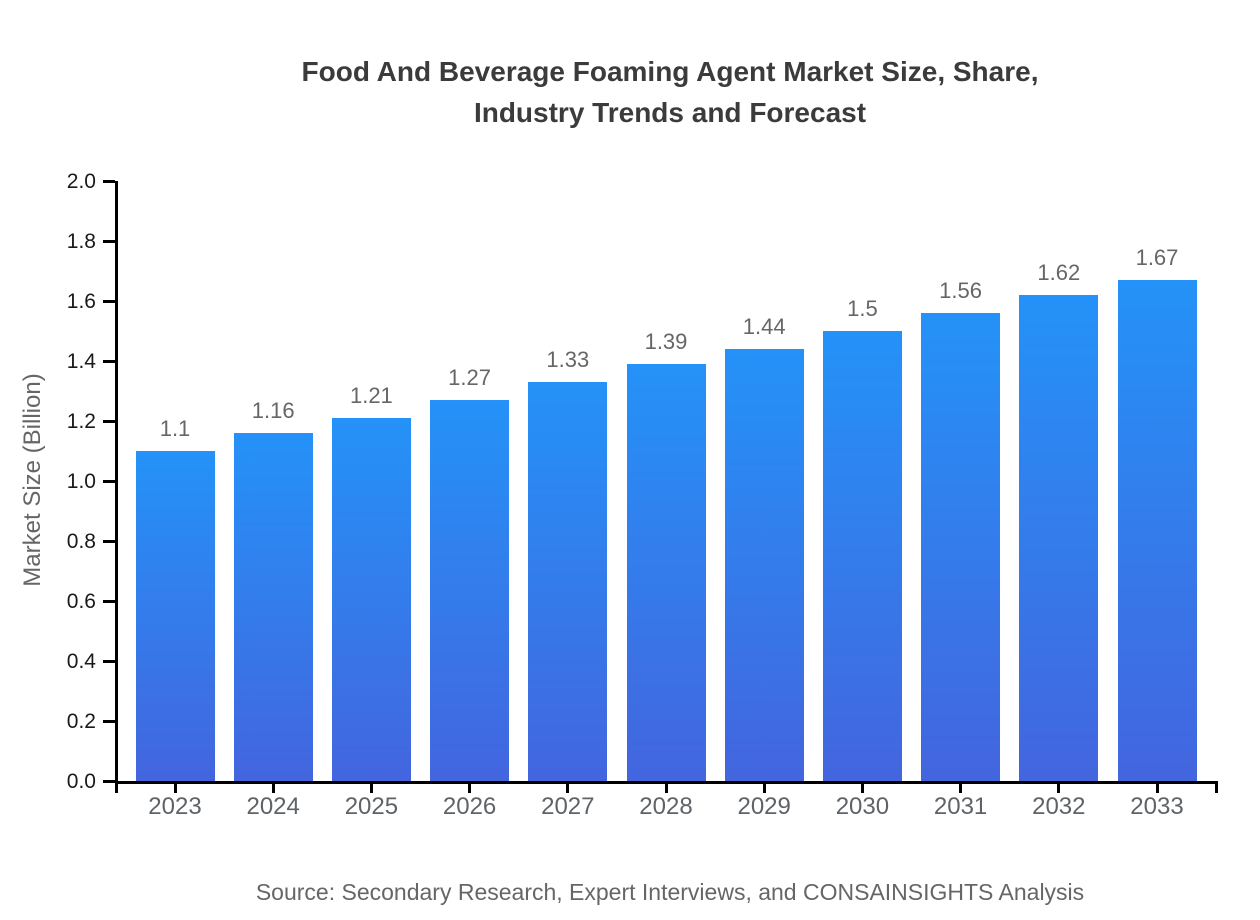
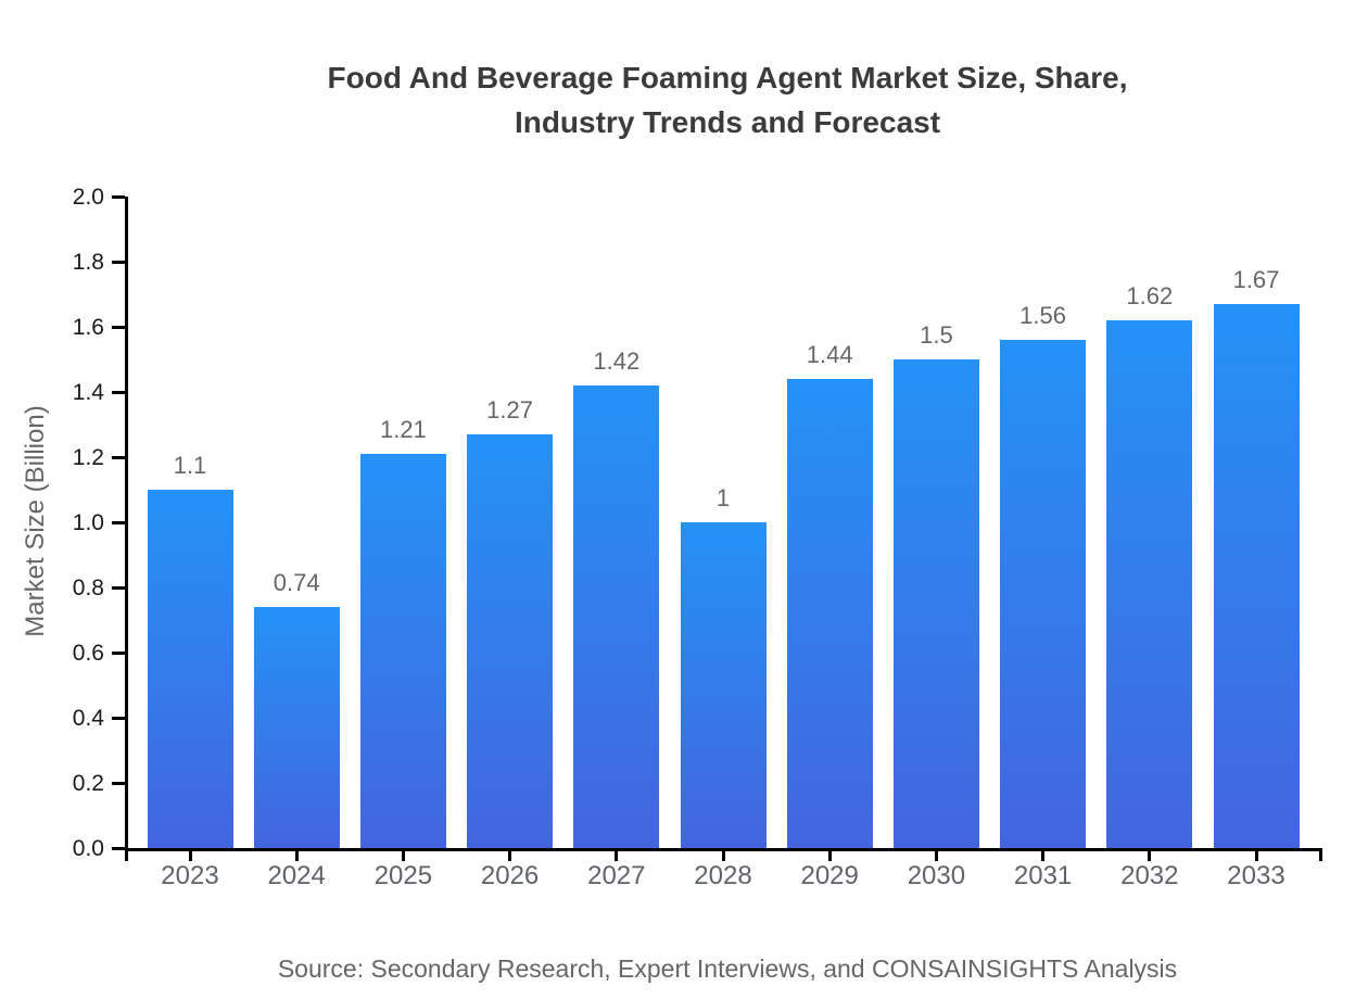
2024: 1.16 -> 0.74
2027: 1.33 -> 1.42
2028: 1.39 -> 1
